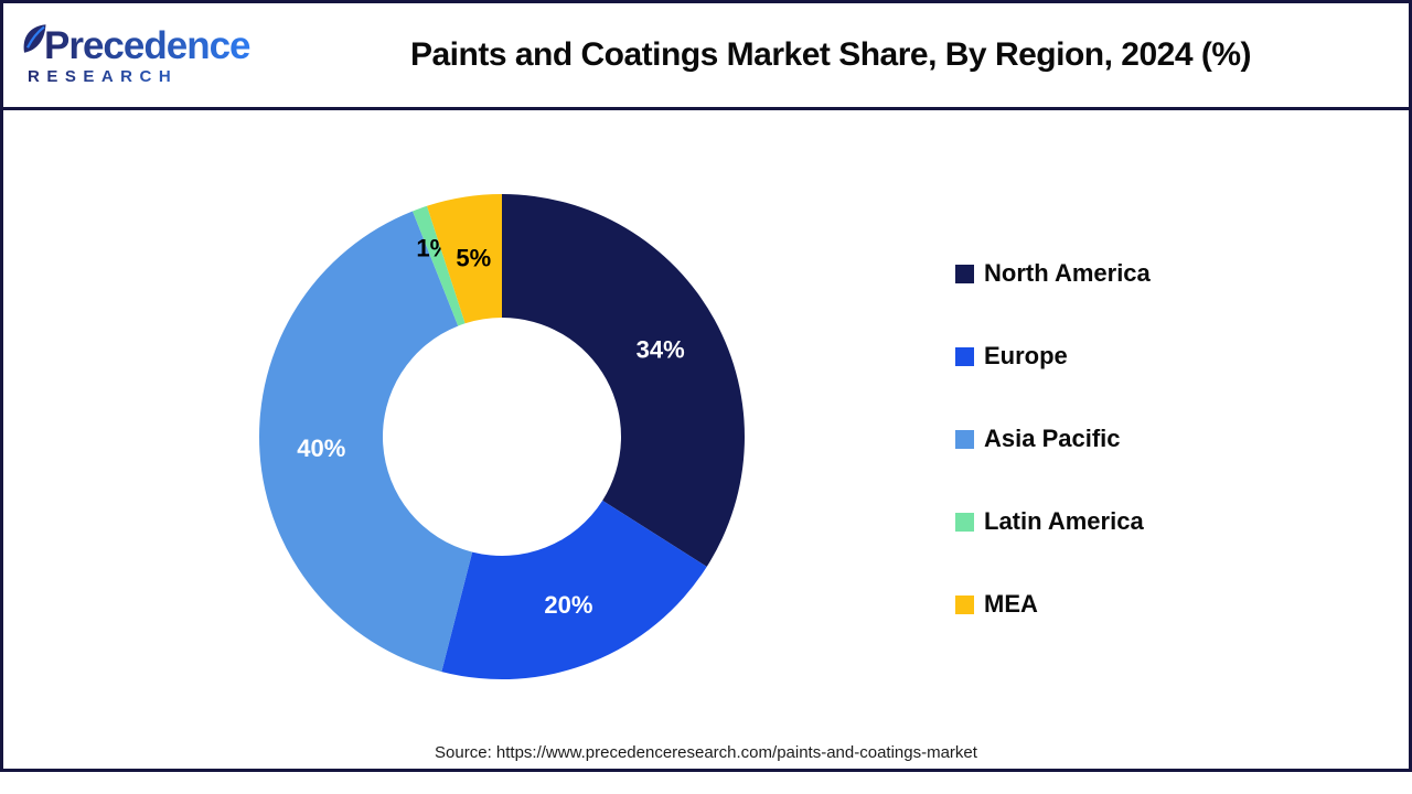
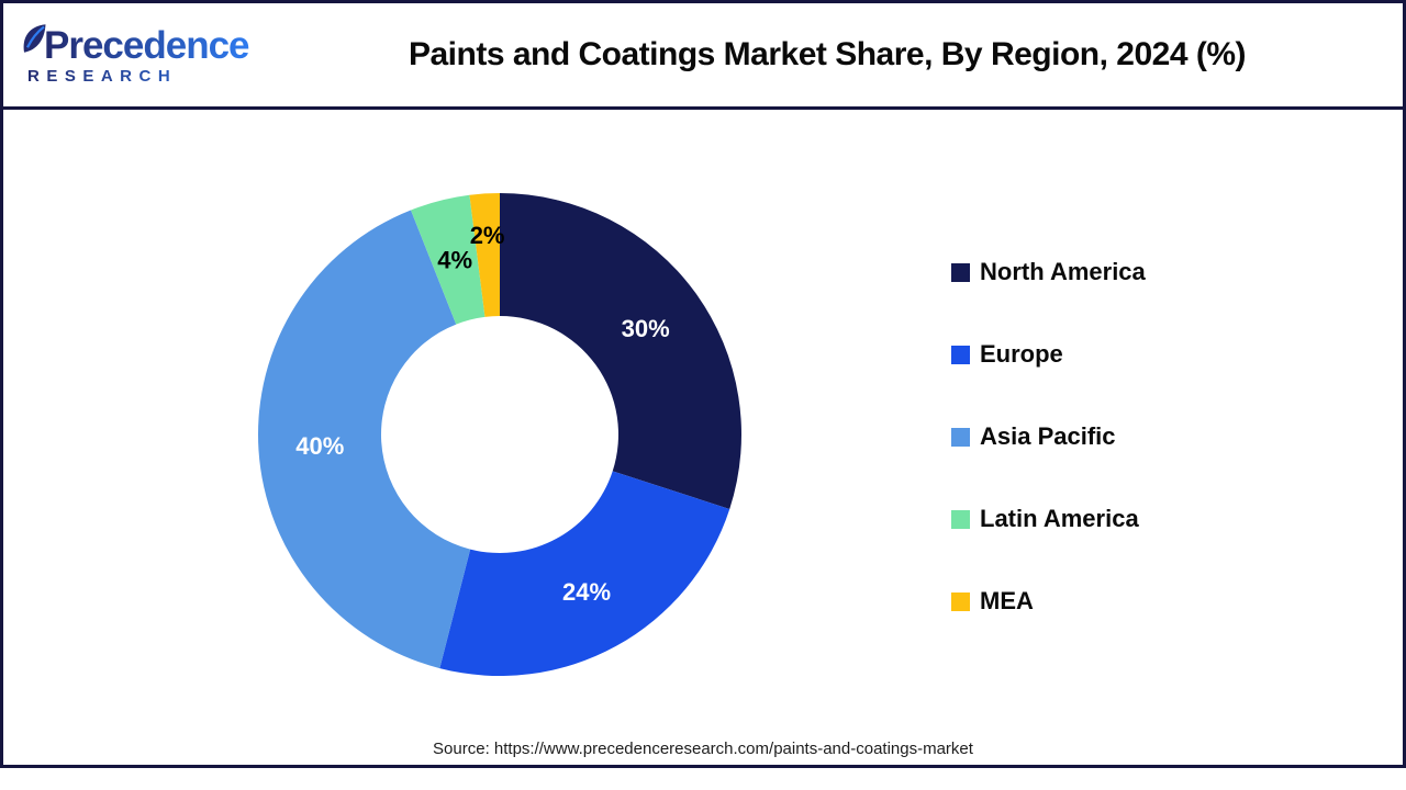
North America: 34% -> 30%
Europe: 20% -> 24%
Latin America: 1% -> 4%
MEA: 5% -> 2%
